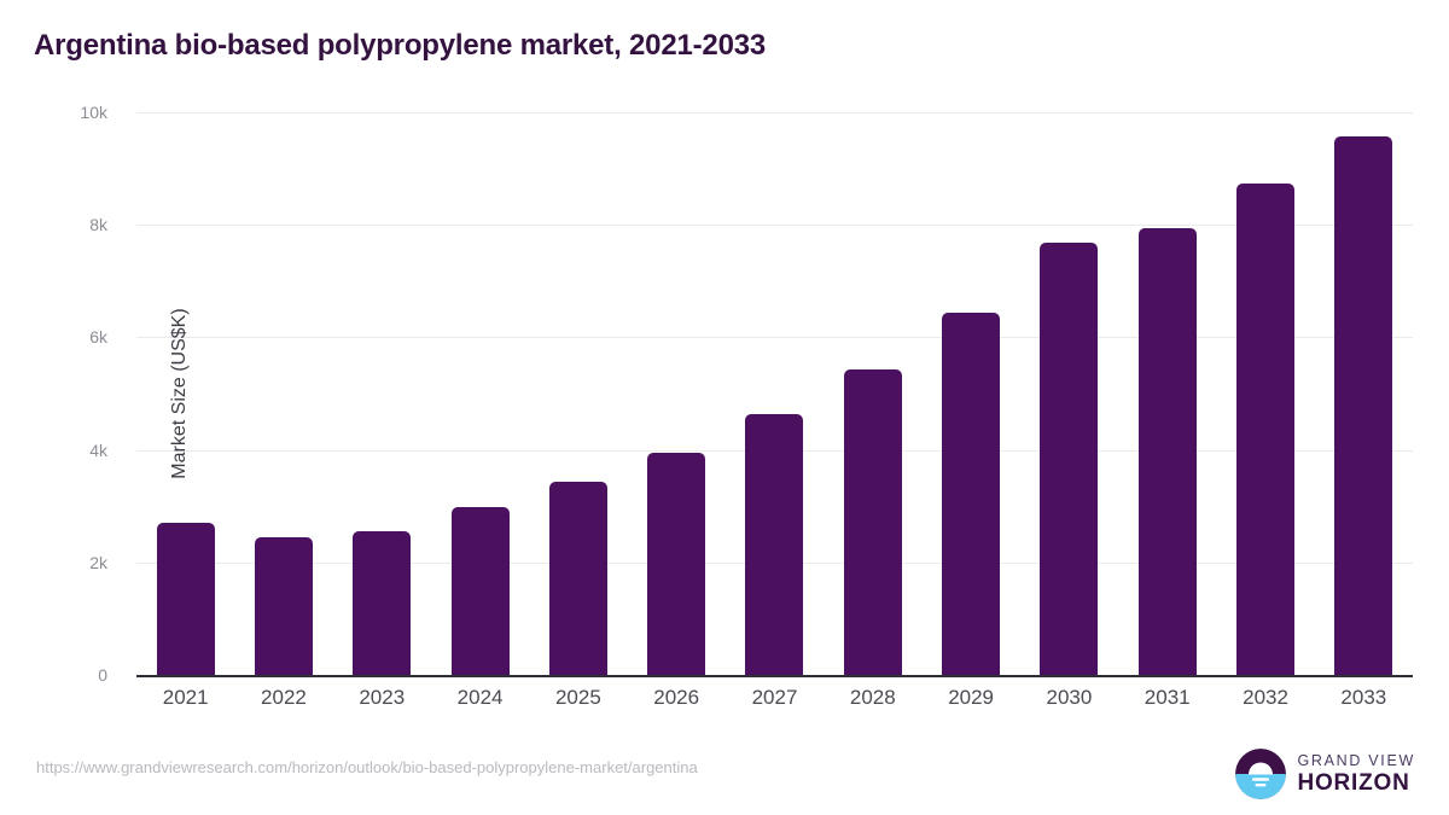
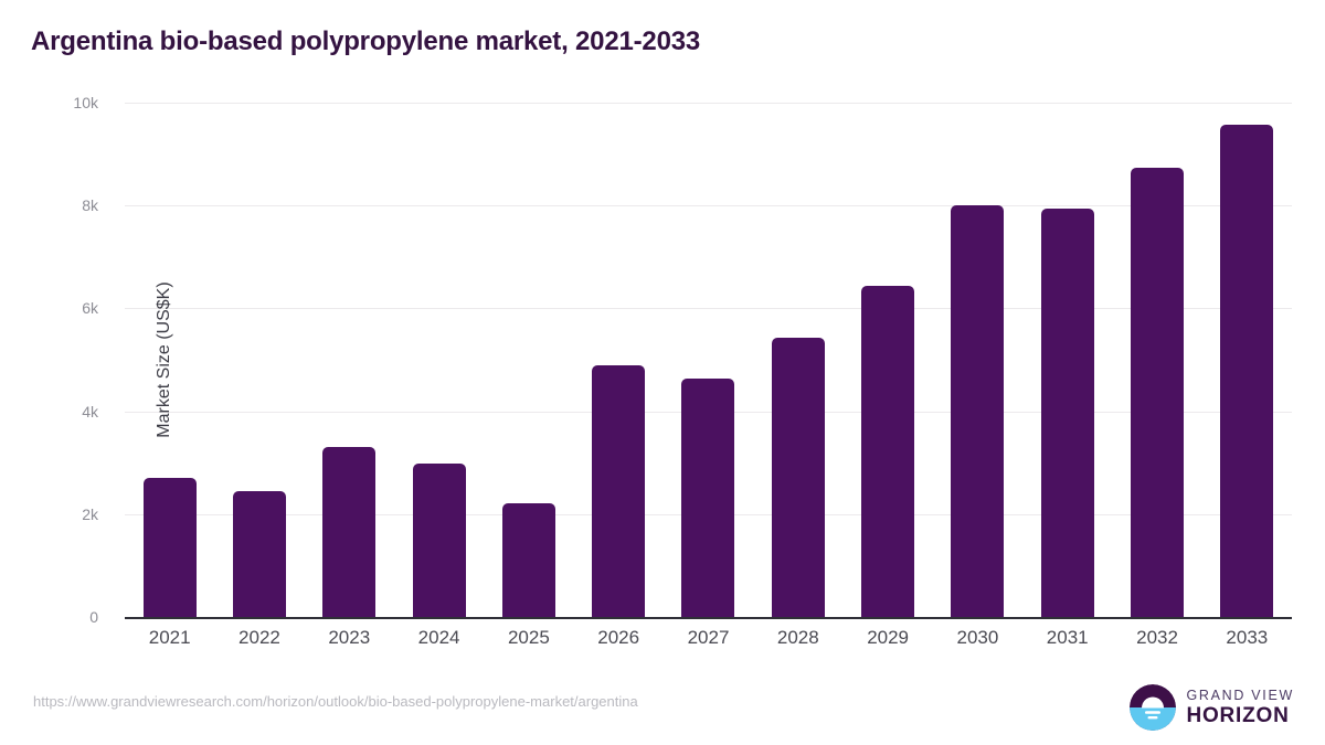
2023: 2.6k -> 3.3k
2025: 3.4k -> 2.2k
2026: 4.0k -> 4.9k
2030: 7.7k -> 8.0k
